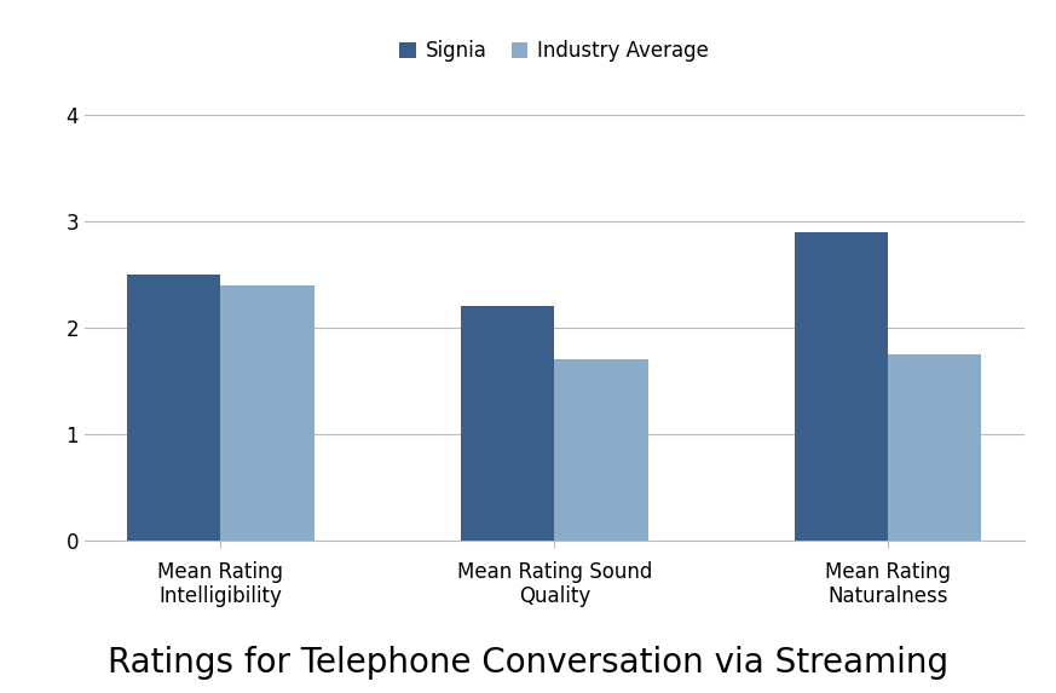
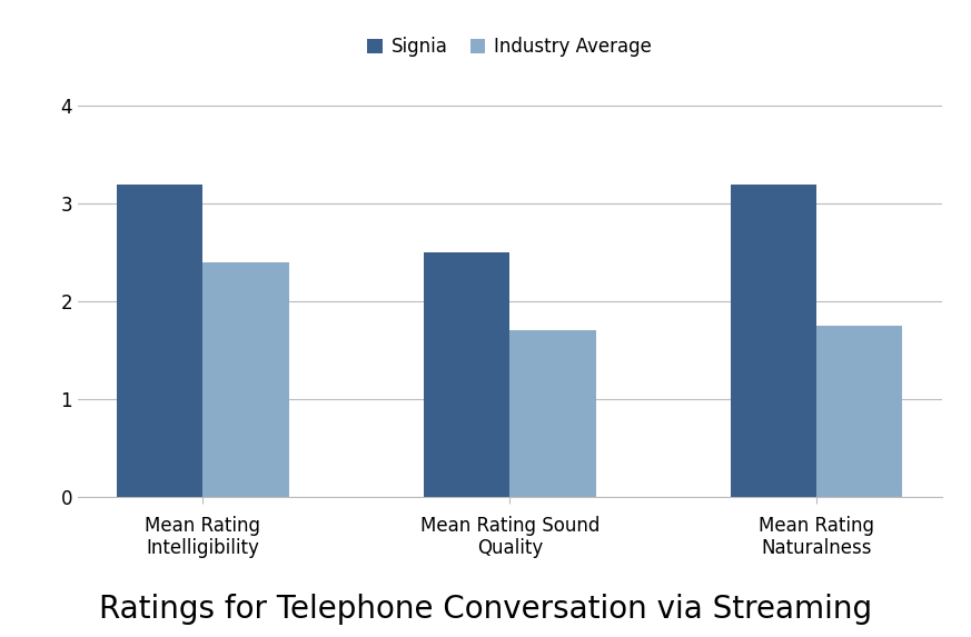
Signia/Mean Rating Intelligibility: 2.5 -> 3.2
Signia/Mean Rating Sound Quality: 2.2 -> 2.5
Signia/Mean Rating Naturalness: 2.9 -> 3.2
